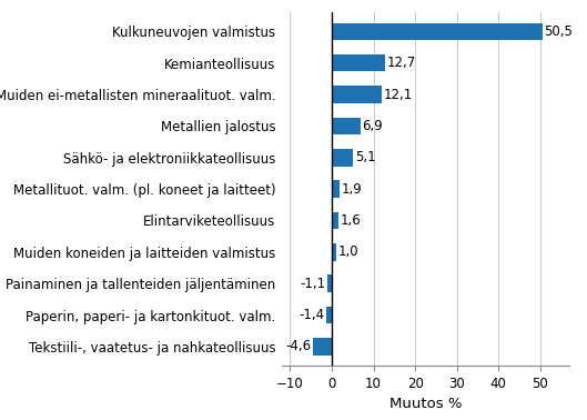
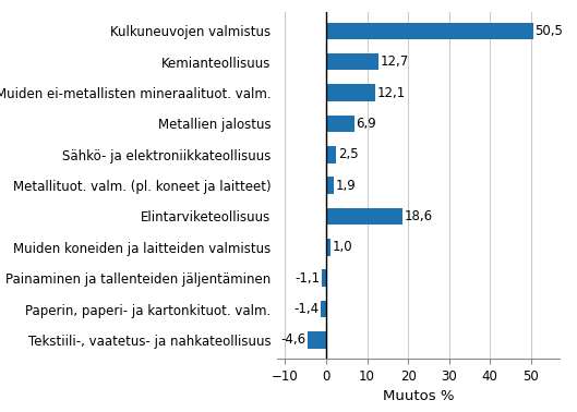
Sähkö- ja elektroniikkateollisuus: 5,1 -> 2,5
Elintarviketeollisuus: 1,6 -> 18,6
